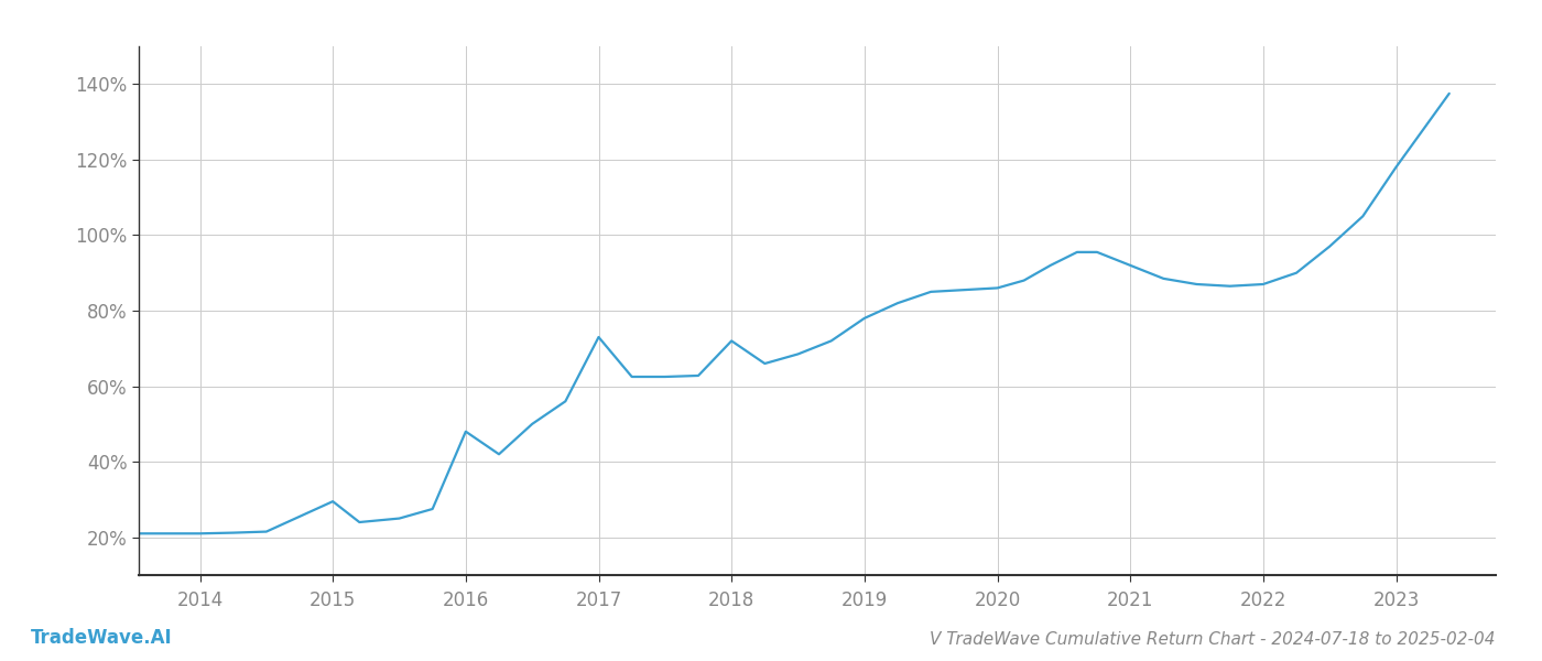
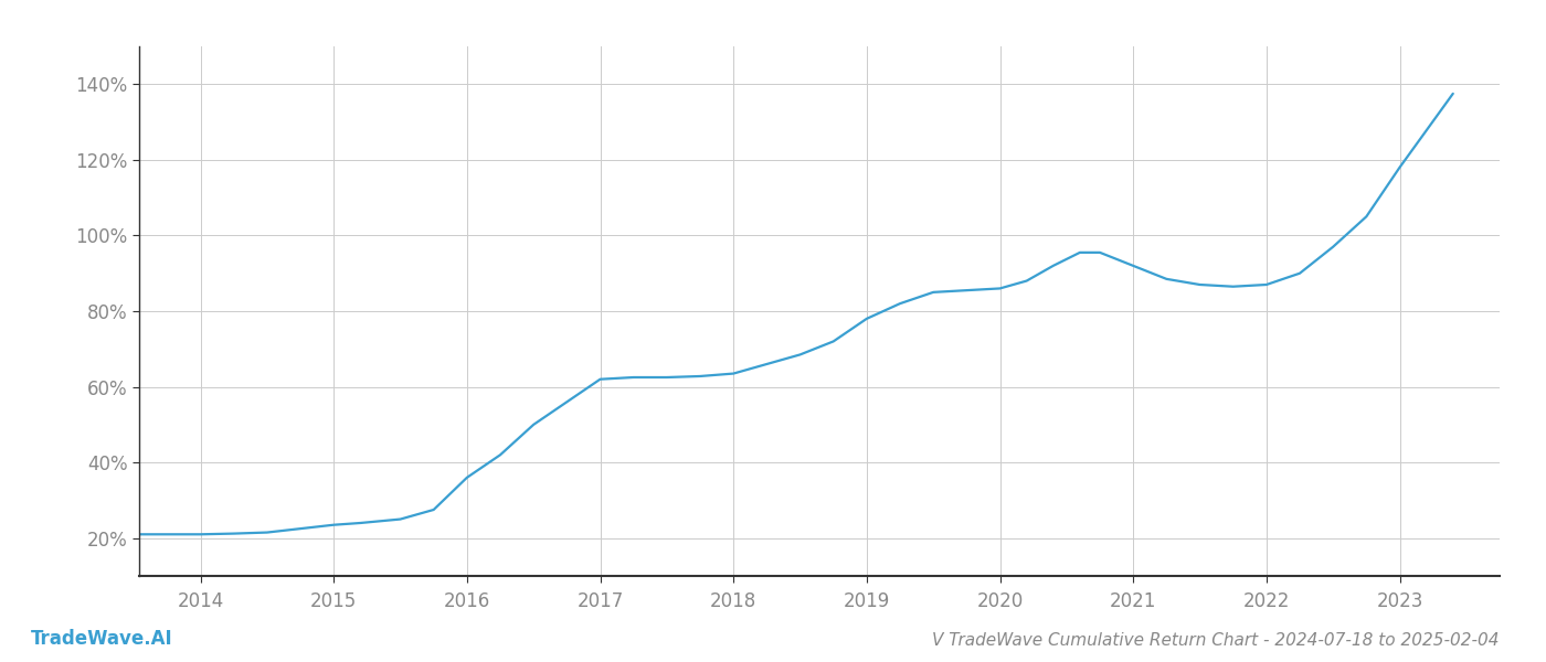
2015: 29.5% -> 23.5%
2016: 48.0% -> 36.0%
2017: 73.0% -> 62.0%
2018: 72.0% -> 63.5%
